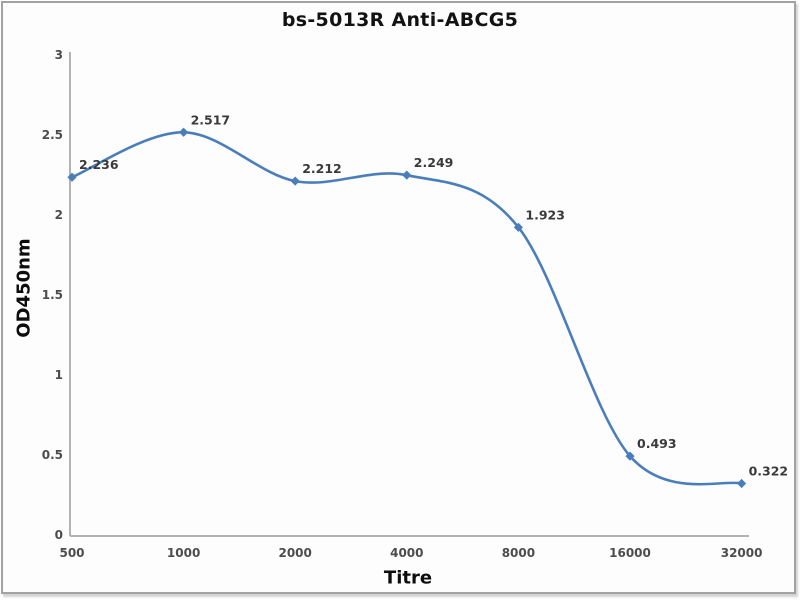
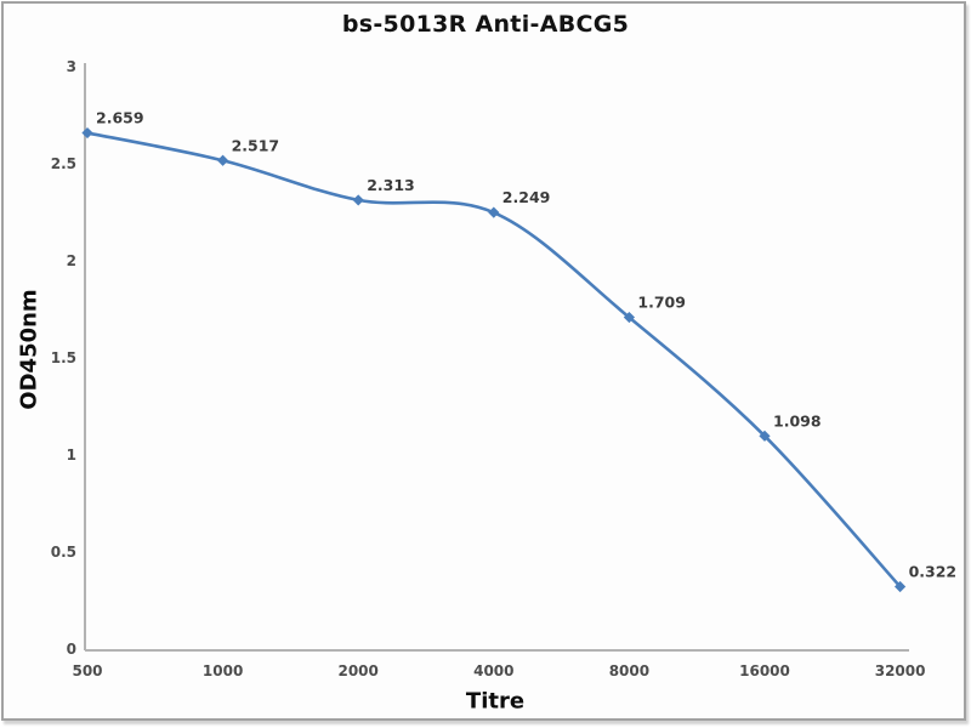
500: 2.236 -> 2.659
2000: 2.212 -> 2.313
8000: 1.923 -> 1.709
16000: 0.493 -> 1.098
